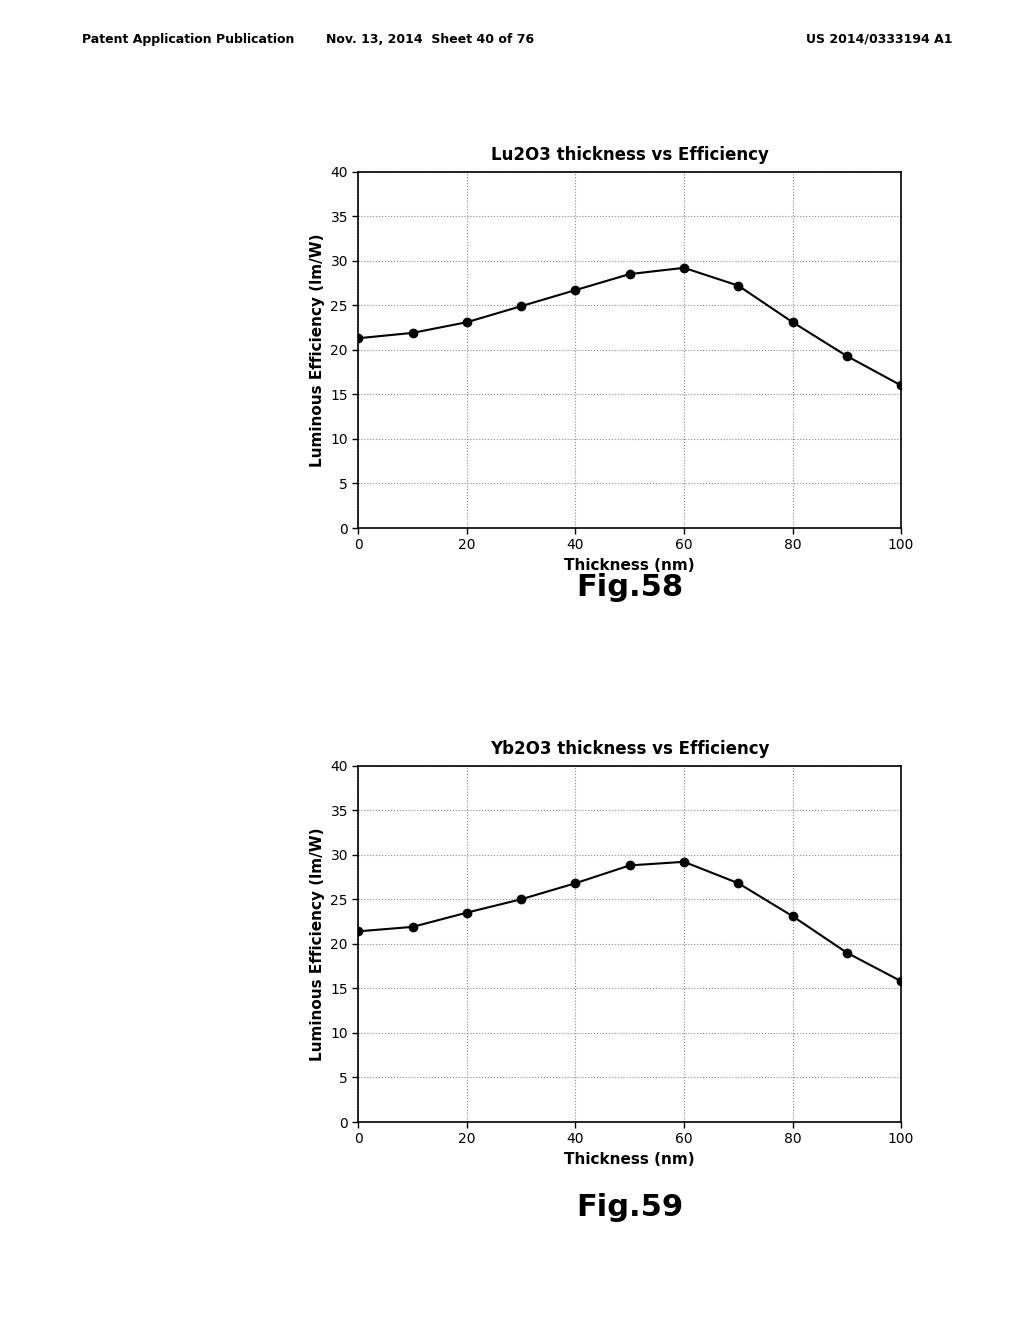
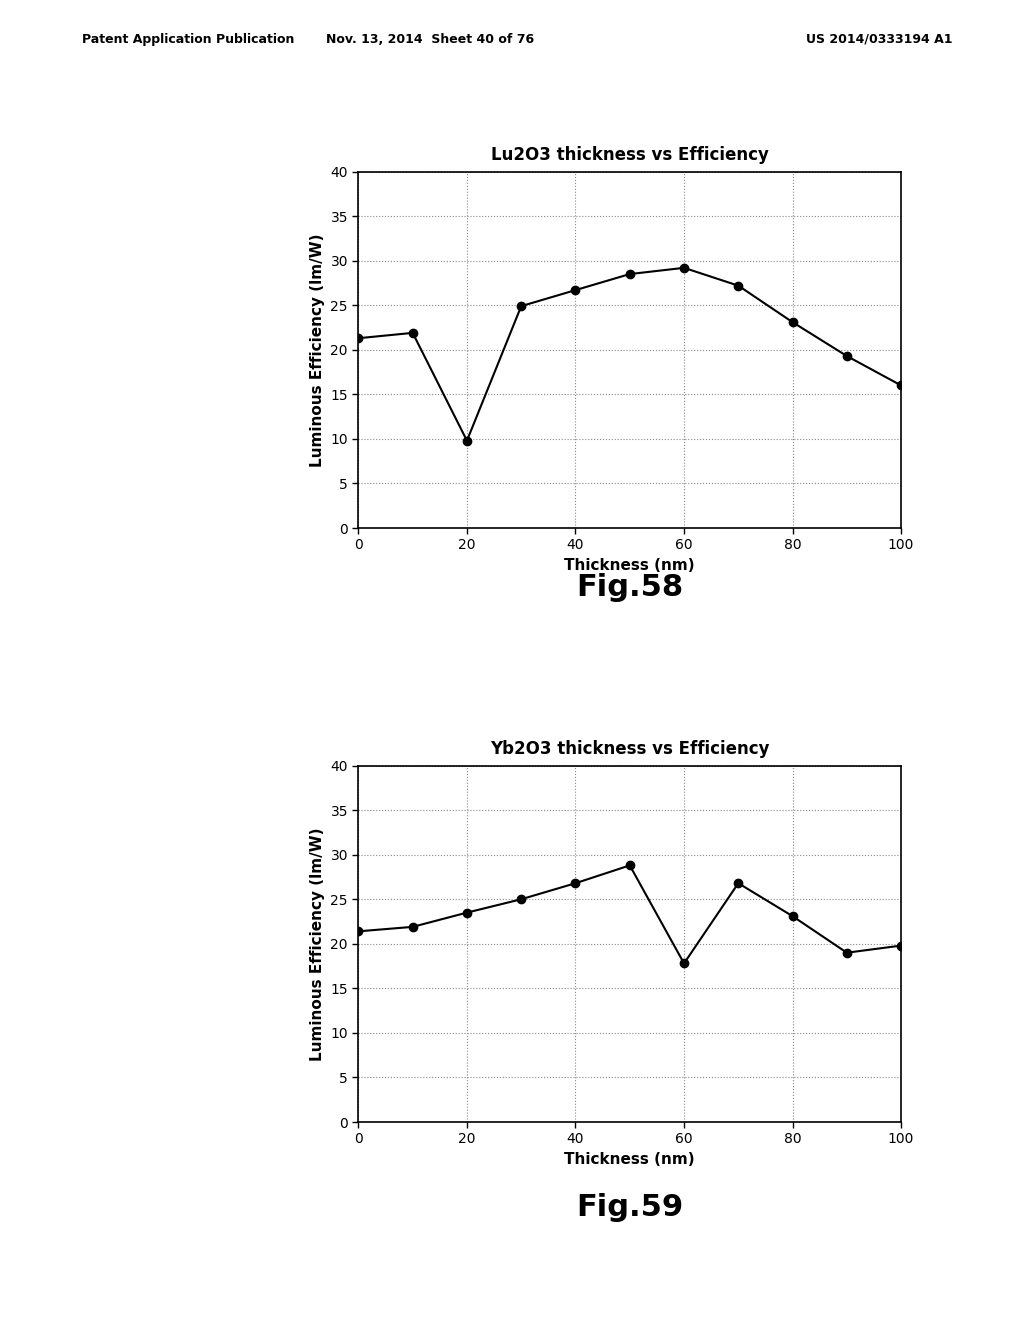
Lu2O3 thickness vs Efficiency/20: 23.1 -> 9.8
Yb2O3 thickness vs Efficiency/60: 29.2 -> 17.8
Yb2O3 thickness vs Efficiency/100: 15.8 -> 19.8
